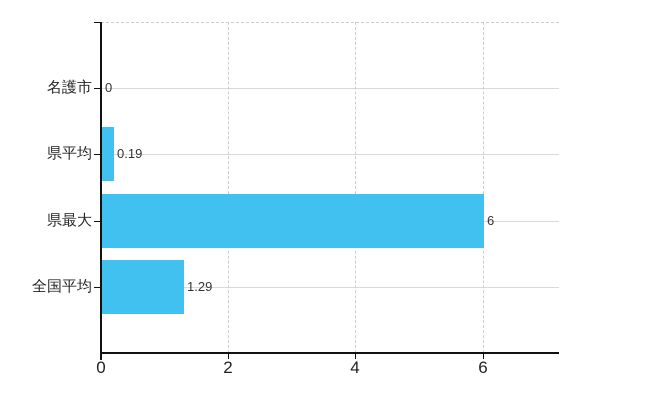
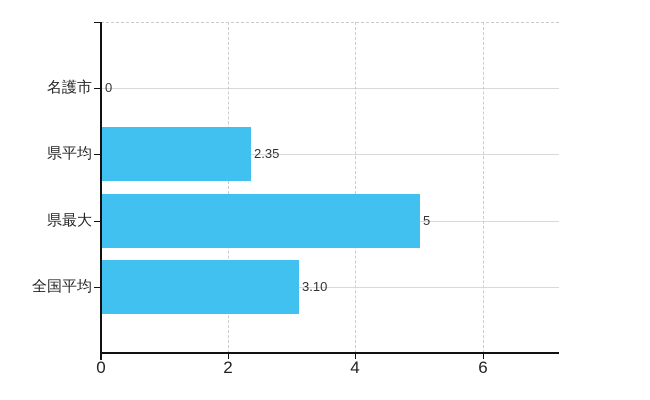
県平均: 0.19 -> 2.35
県最大: 6 -> 5
全国平均: 1.29 -> 3.10
